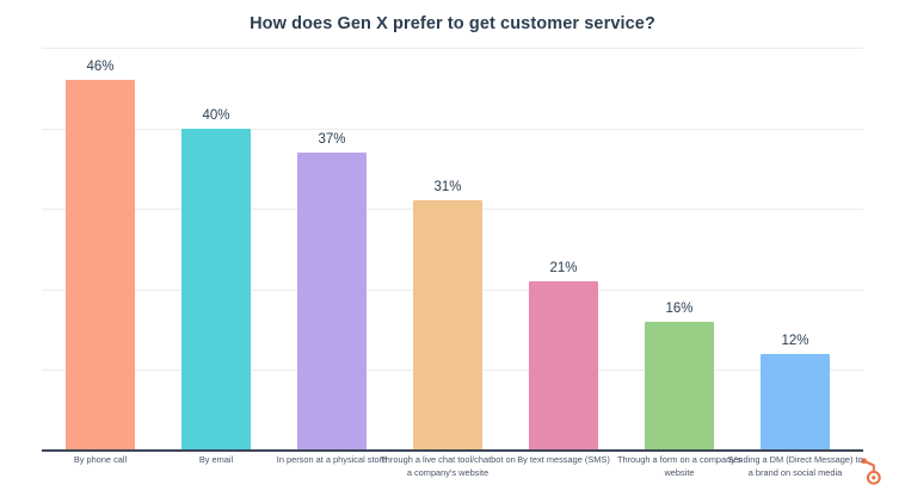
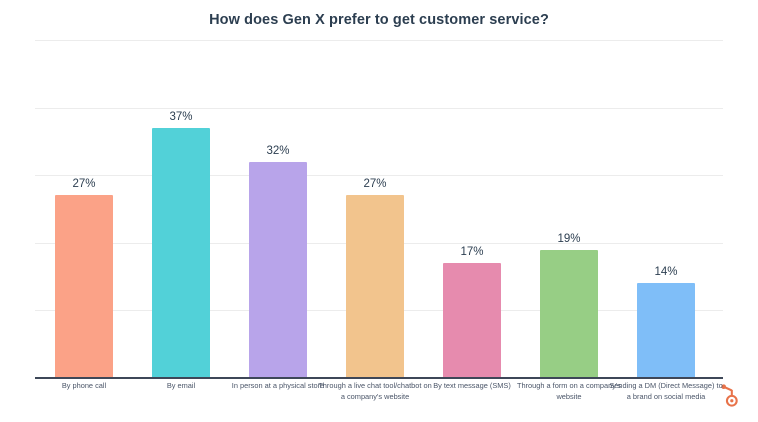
By phone call: 46% -> 27%
By email: 40% -> 37%
In person at a physical store: 37% -> 32%
Through a live chat tool/chatbot on a company's website: 31% -> 27%
By text message (SMS): 21% -> 17%
Through a form on a company's website: 16% -> 19%
Sending a DM (Direct Message) to a brand on social media: 12% -> 14%
